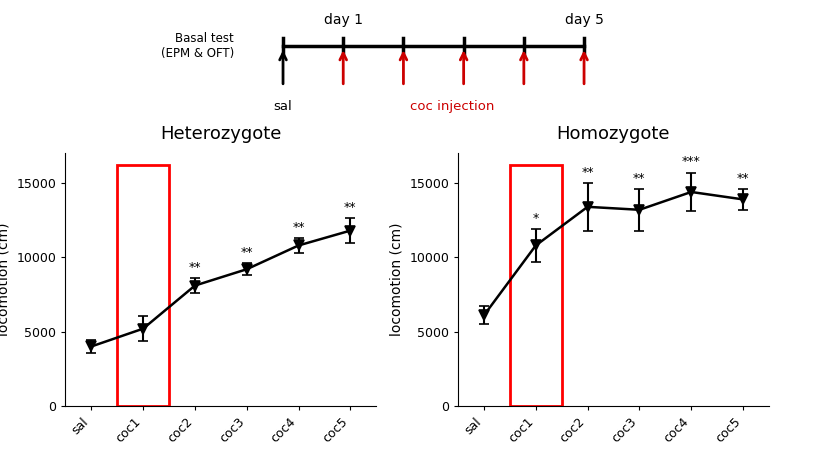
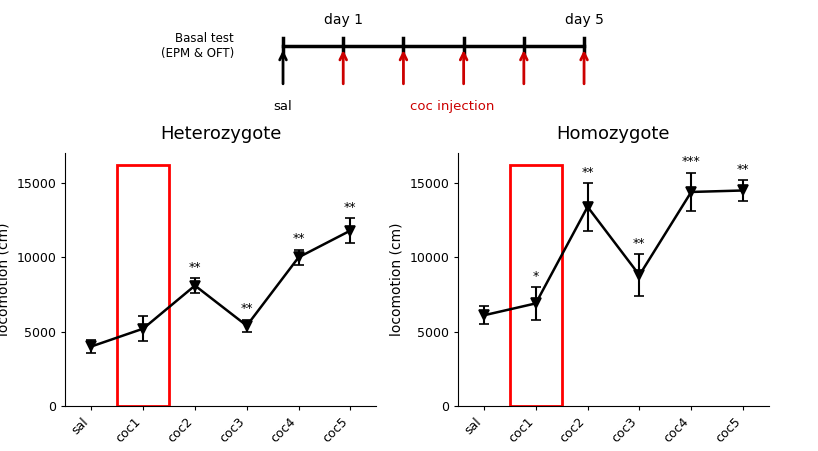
Heterozygote/coc3: 9200 -> 5400
Heterozygote/coc4: 10800 -> 10000
Homozygote/coc1: 10800 -> 6900
Homozygote/coc3: 13200 -> 8800
Homozygote/coc5: 13900 -> 14500
